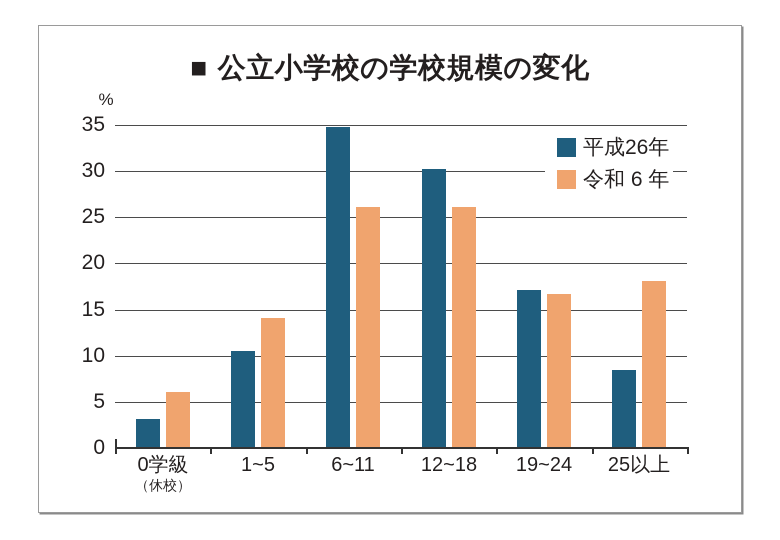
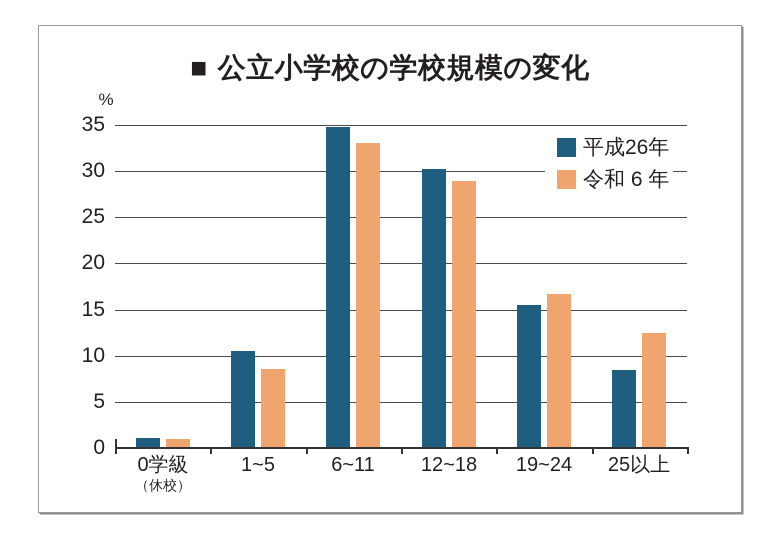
平成26年/0学級: 3 -> 1
令和 6 年/0学級: 6 -> 1
令和 6 年/1~5: 14 -> 8
令和 6 年/6~11: 26 -> 33
令和 6 年/12~18: 26 -> 29
平成26年/19~24: 17 -> 15
令和 6 年/25以上: 18 -> 12
